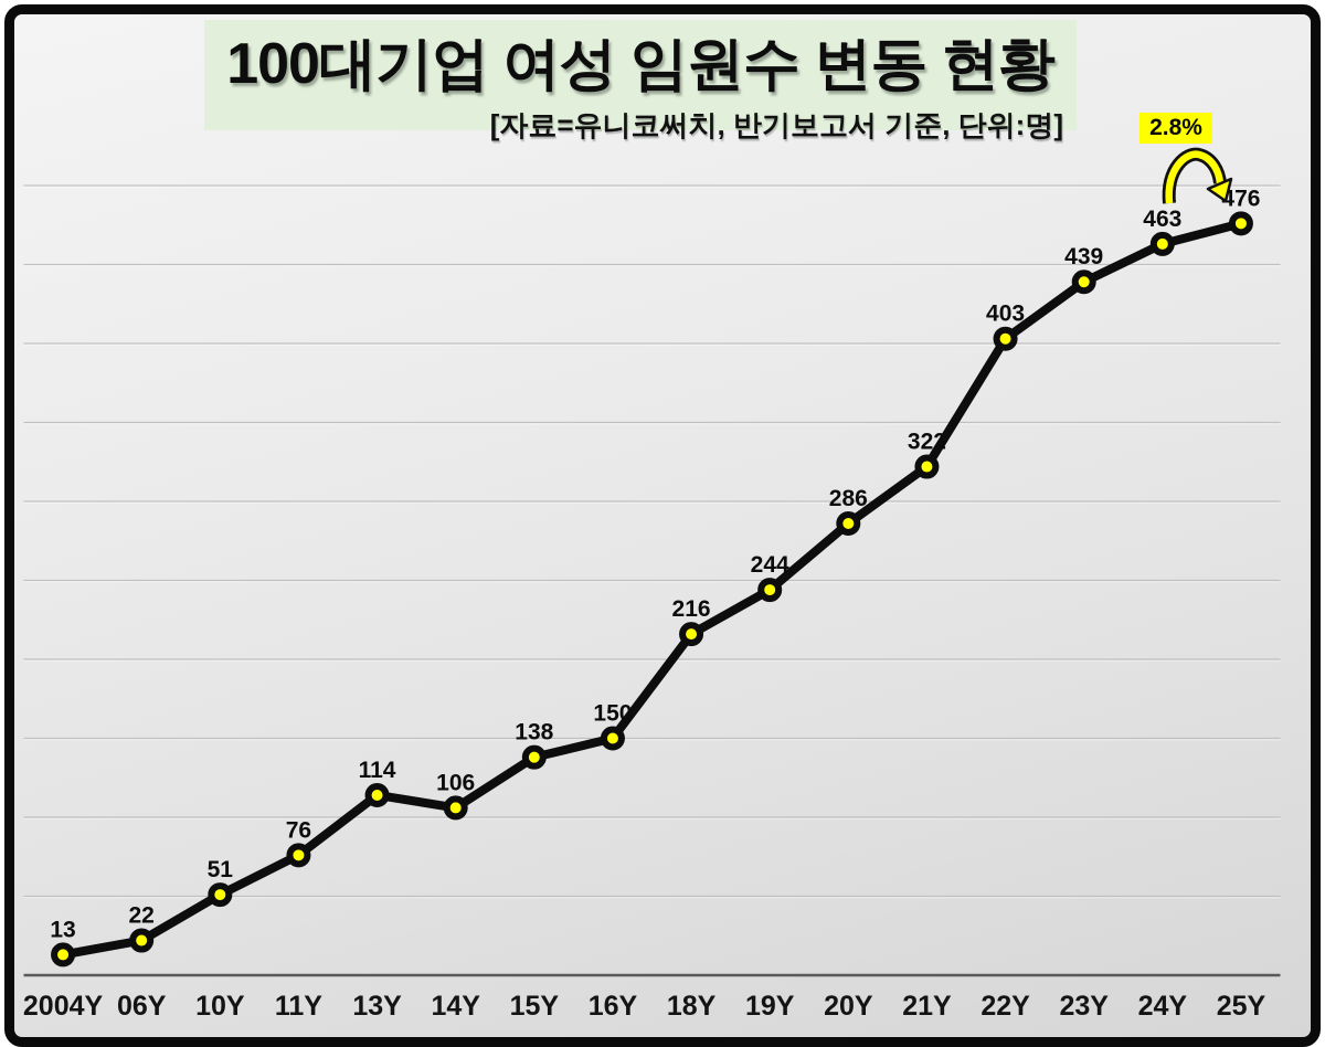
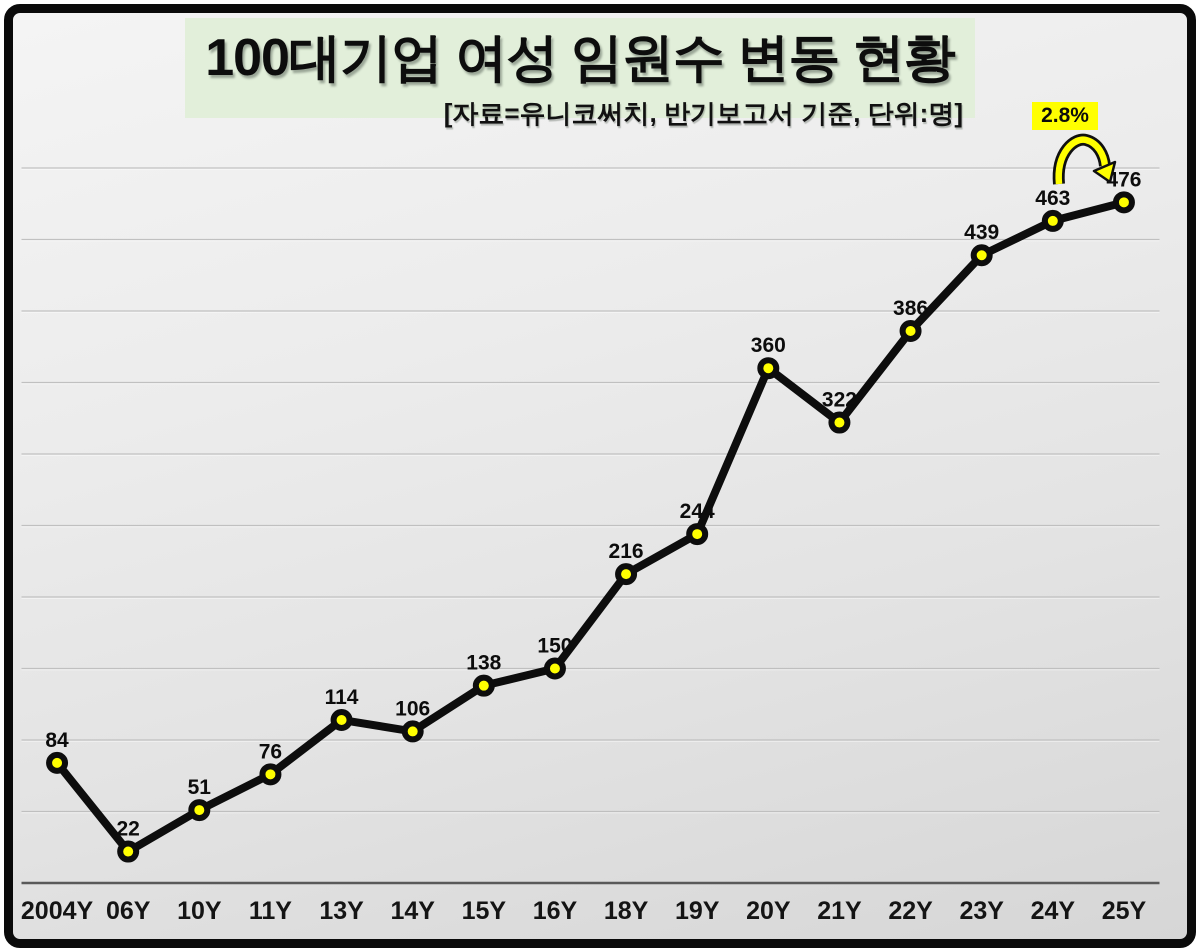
2004Y: 13 -> 84
20Y: 286 -> 360
22Y: 403 -> 386
